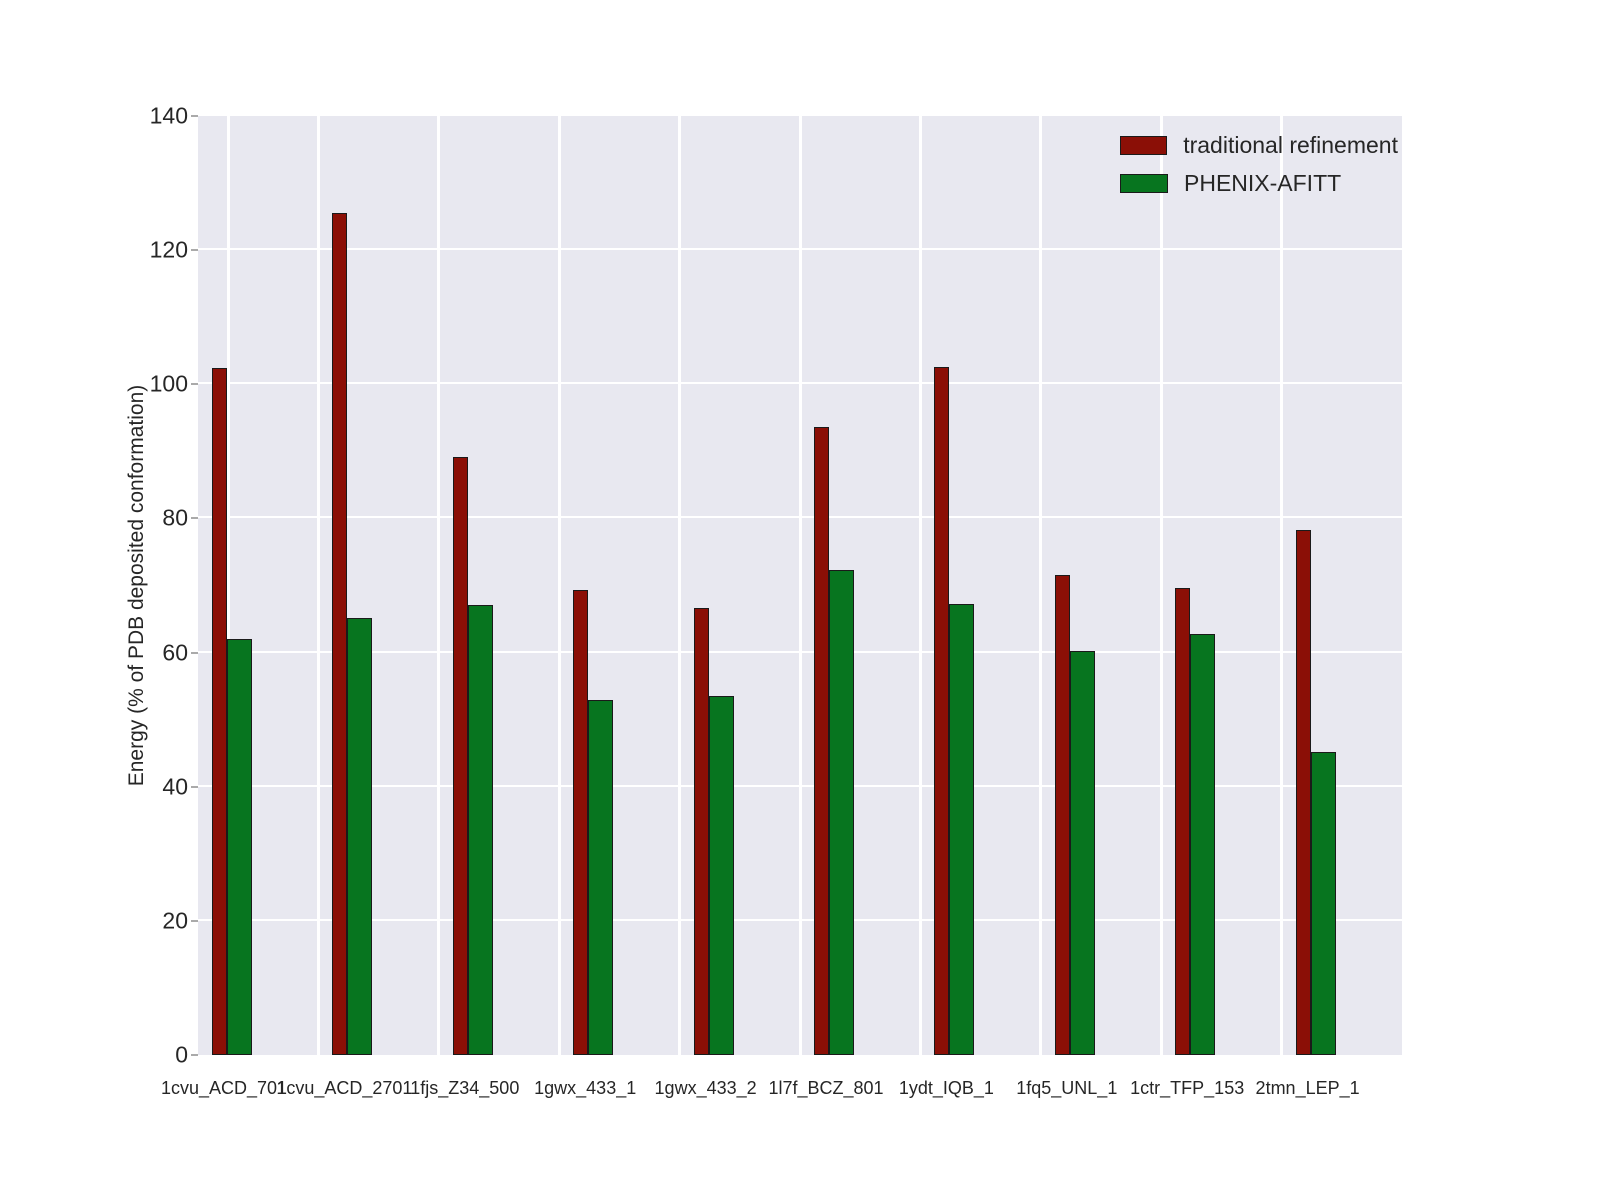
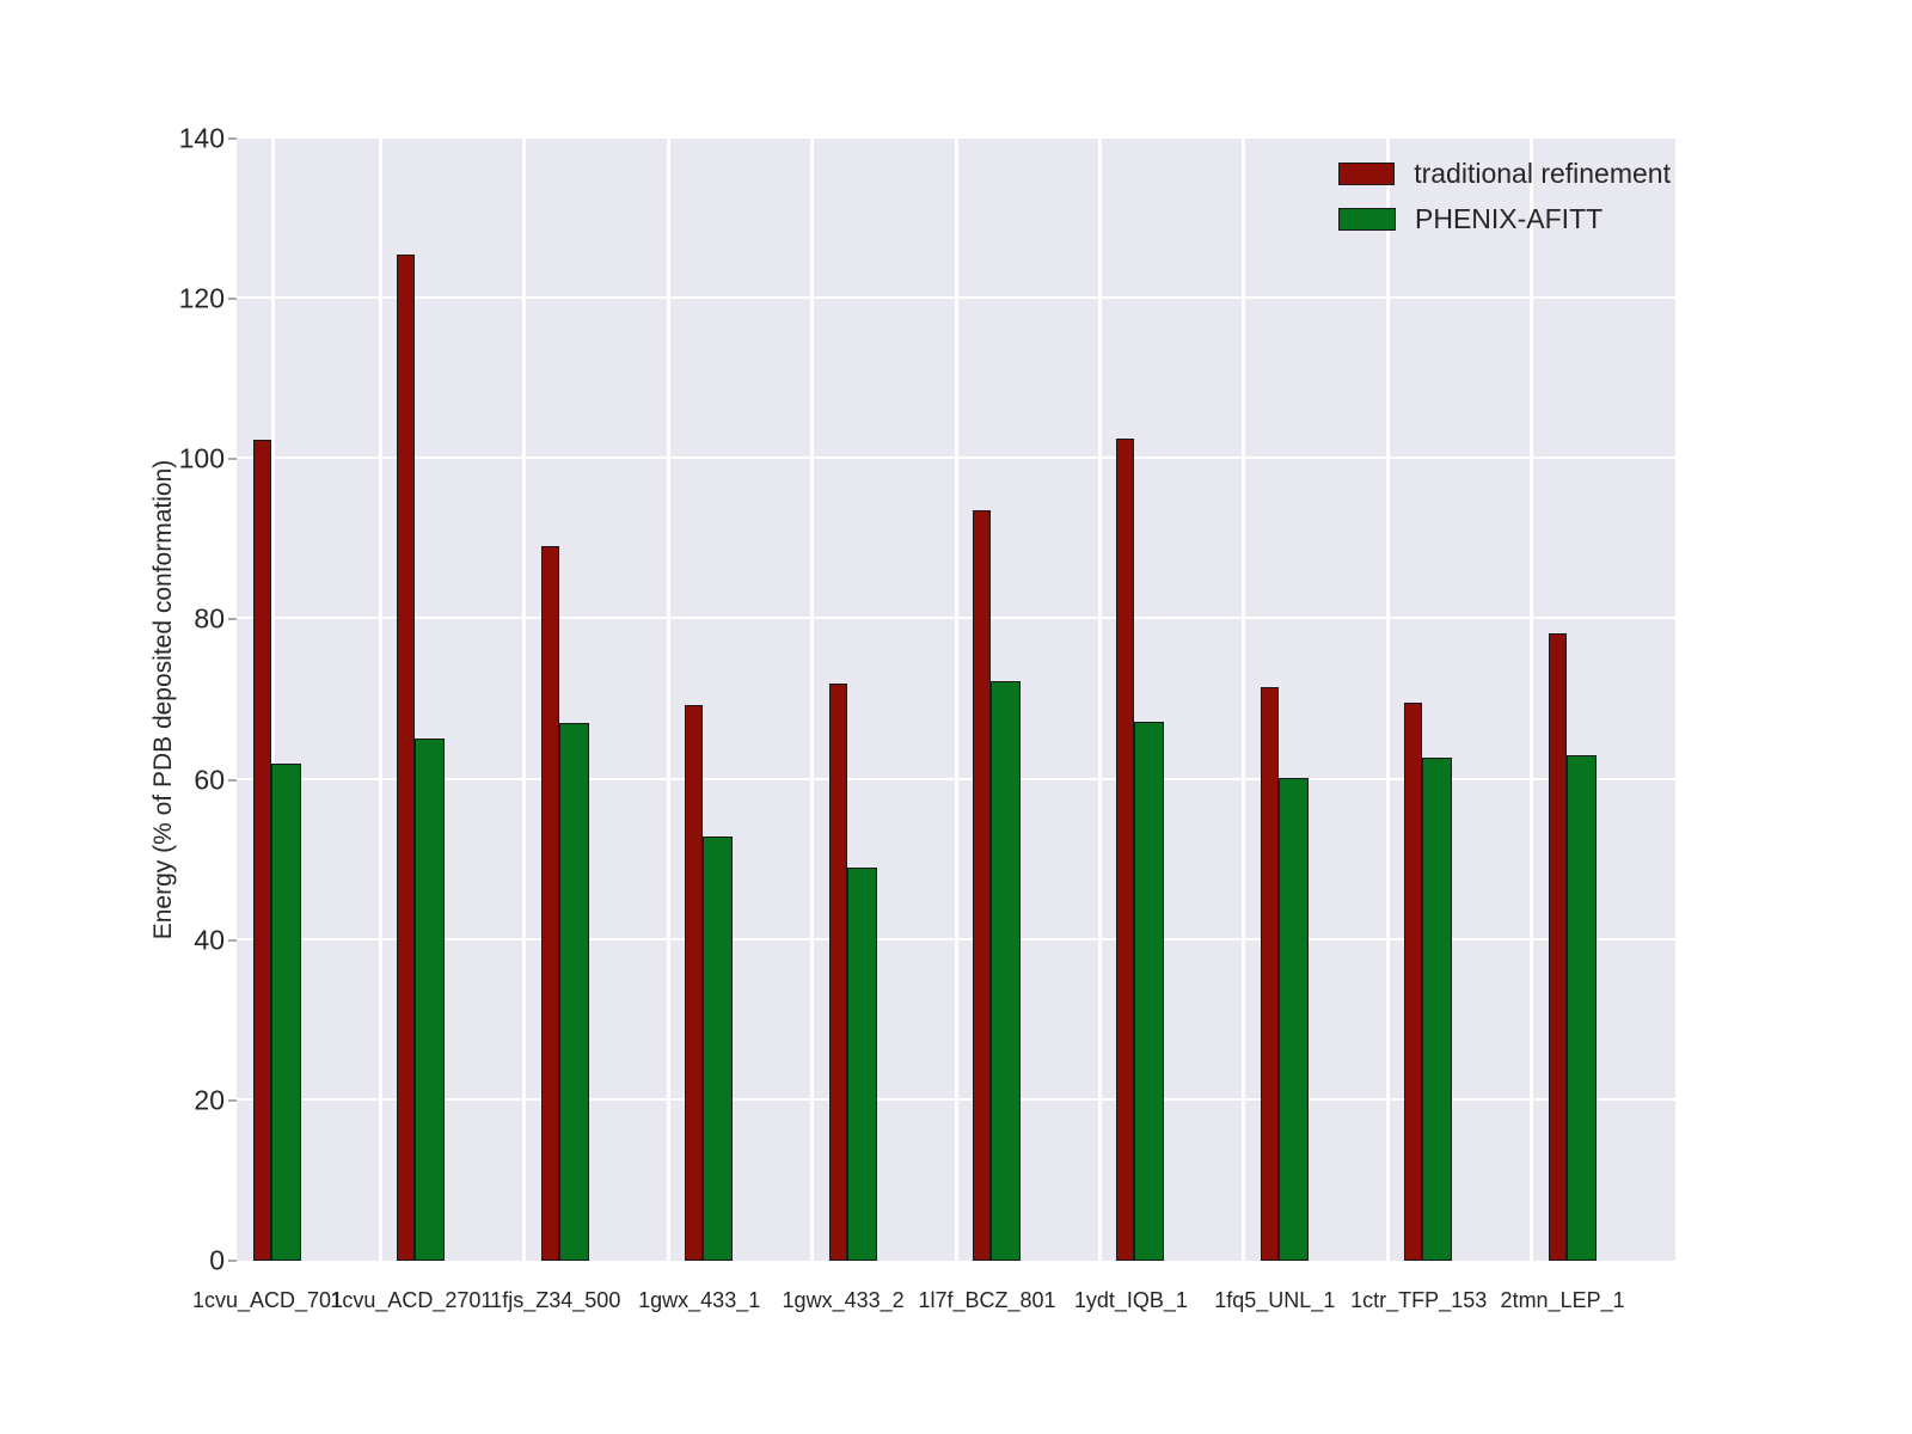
traditional refinement/1gwx_433_2: 67 -> 72
PHENIX-AFITT/1gwx_433_2: 54 -> 49
PHENIX-AFITT/2tmn_LEP_1: 45 -> 63
